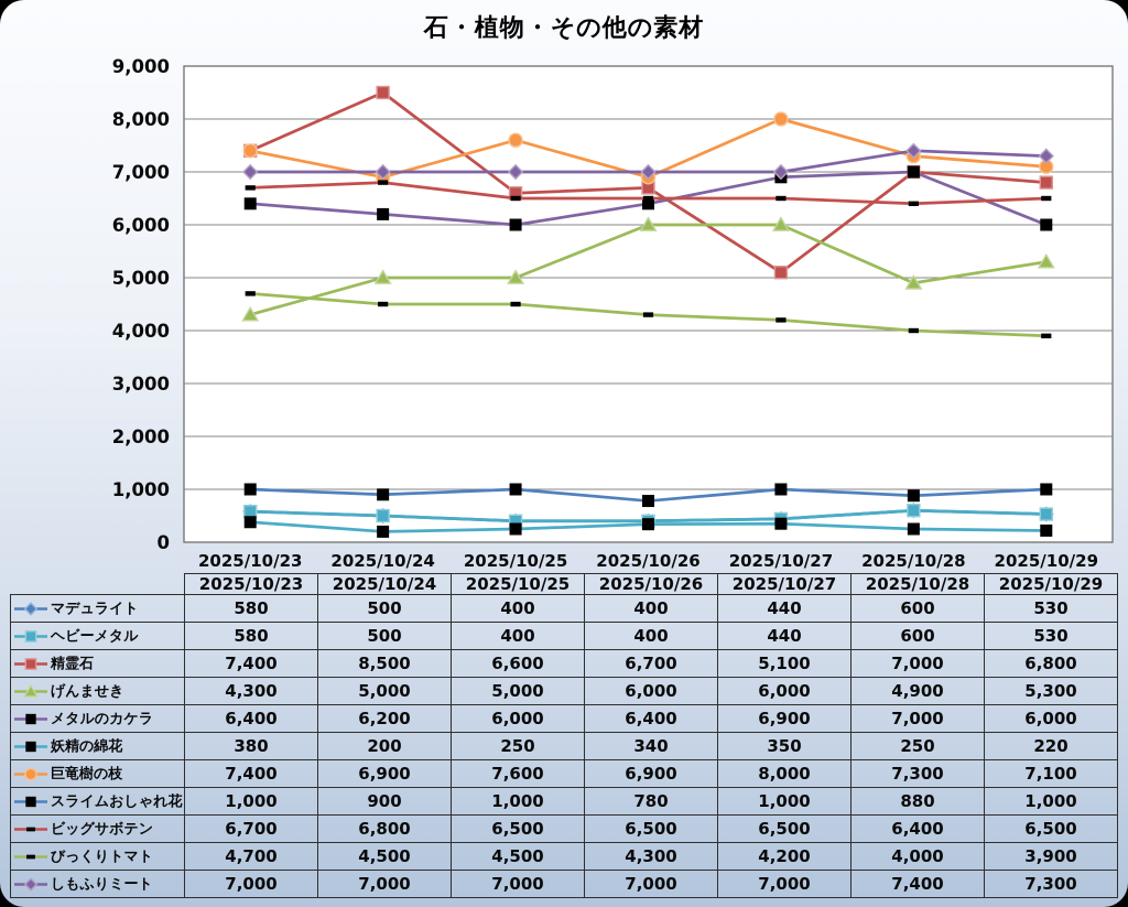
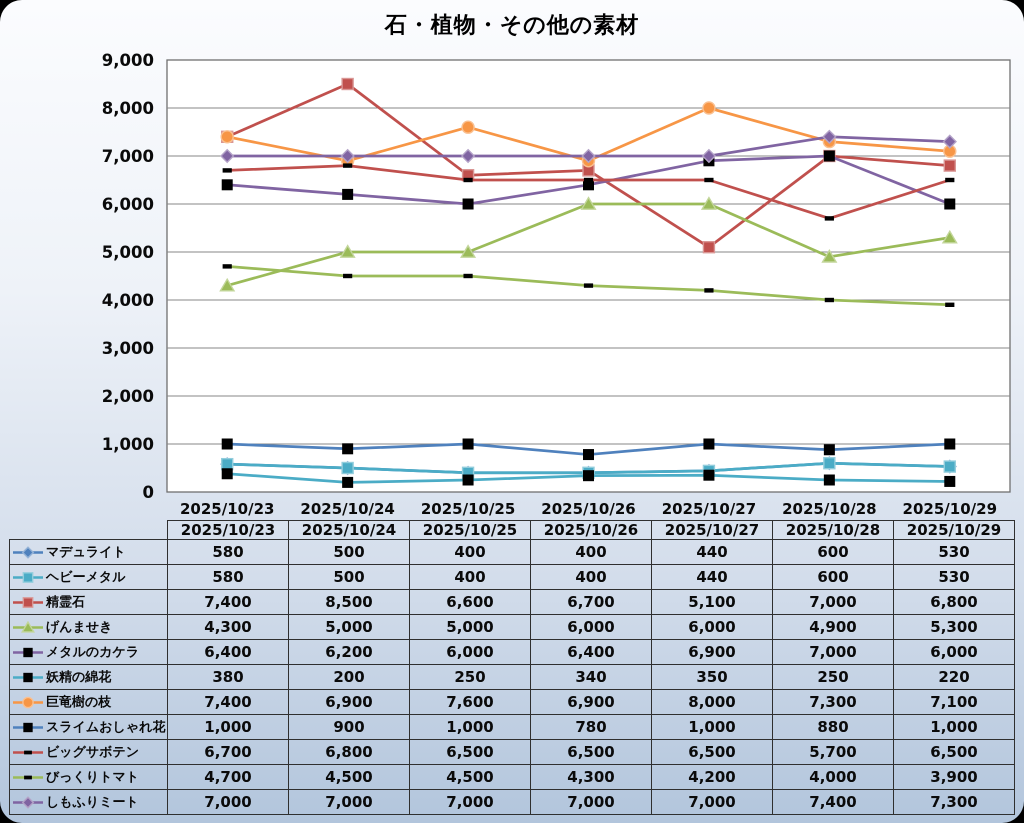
ビッグサボテン/2025/10/28: 6,400 -> 5,700
